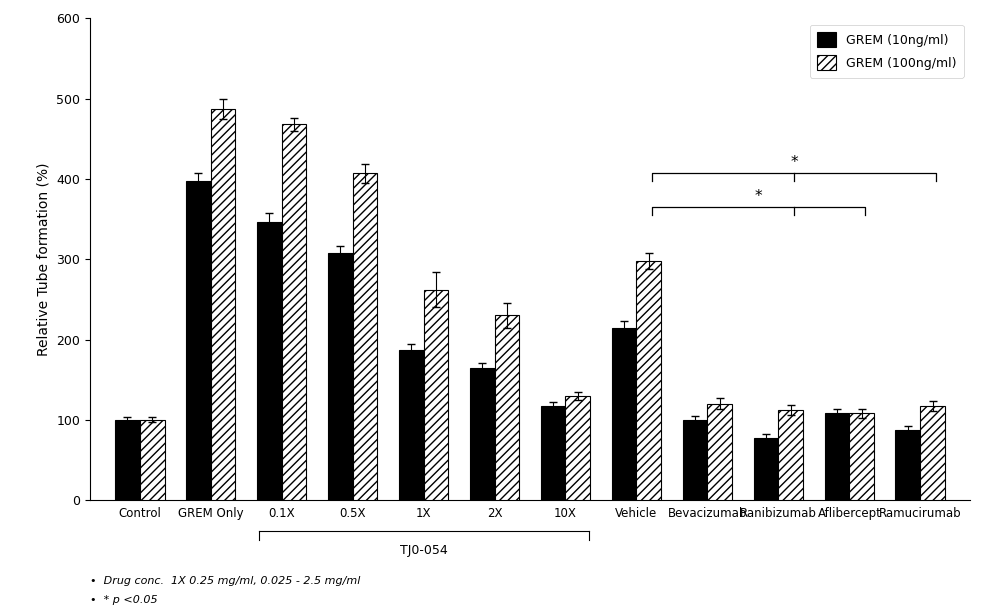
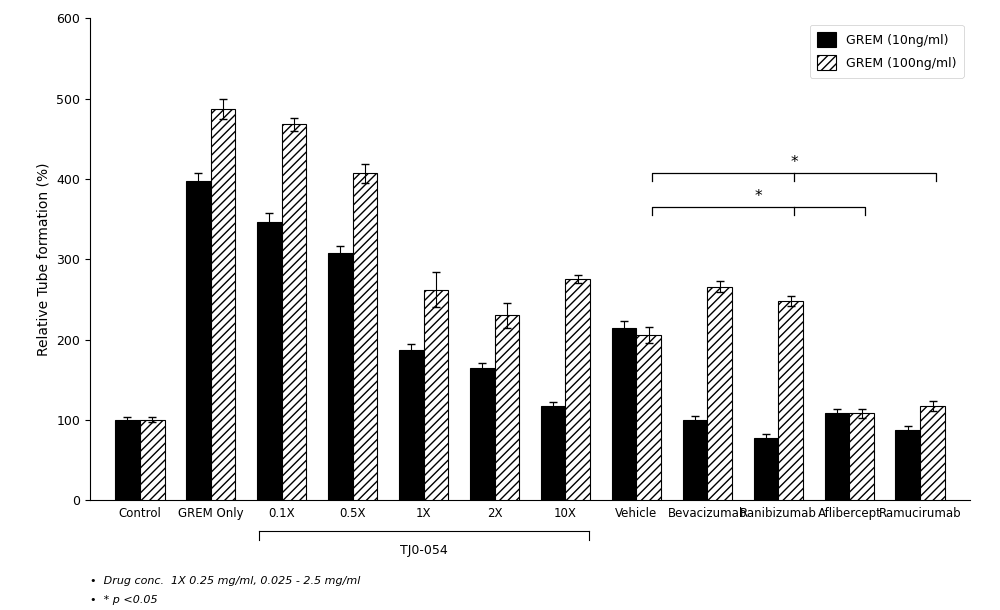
GREM (100ng/ml)/10X: 130 -> 276
GREM (100ng/ml)/Vehicle: 298 -> 206
GREM (100ng/ml)/Bevacizumab: 120 -> 266
GREM (100ng/ml)/Ranibizumab: 112 -> 248
